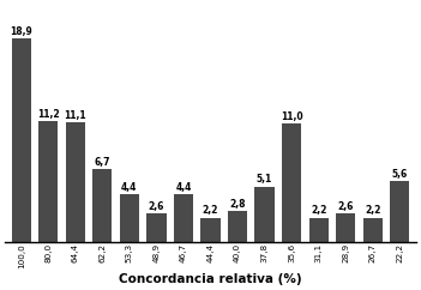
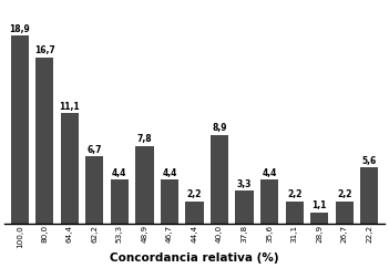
80,0: 11,2 -> 16,7
48,9: 2,6 -> 7,8
40,0: 2,8 -> 8,9
37,8: 5,1 -> 3,3
35,6: 11,0 -> 4,4
28,9: 2,6 -> 1,1
